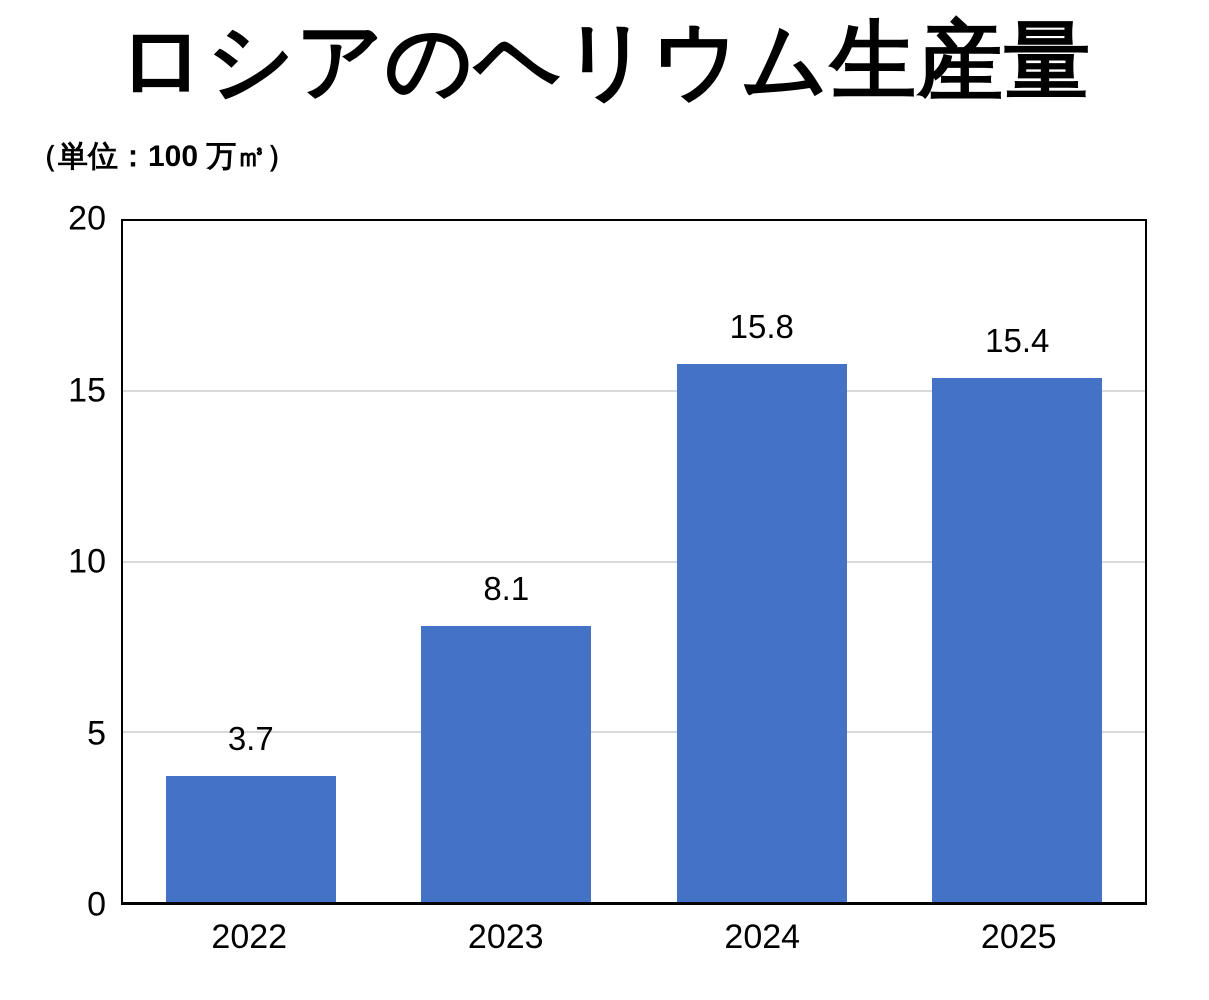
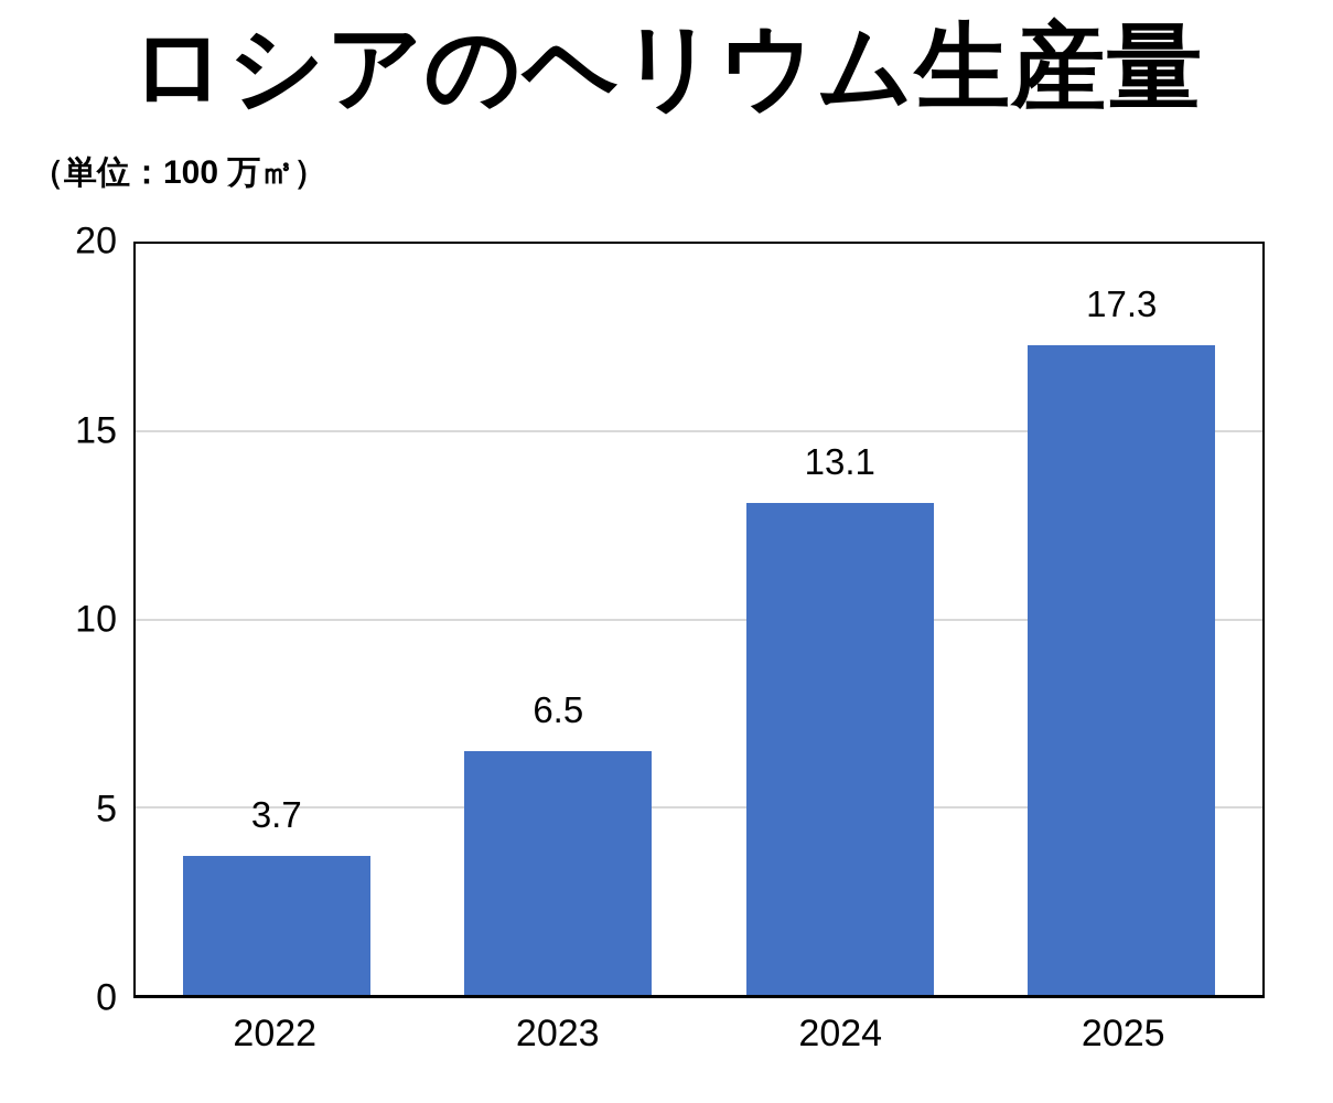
2023: 8.1 -> 6.5
2024: 15.8 -> 13.1
2025: 15.4 -> 17.3
